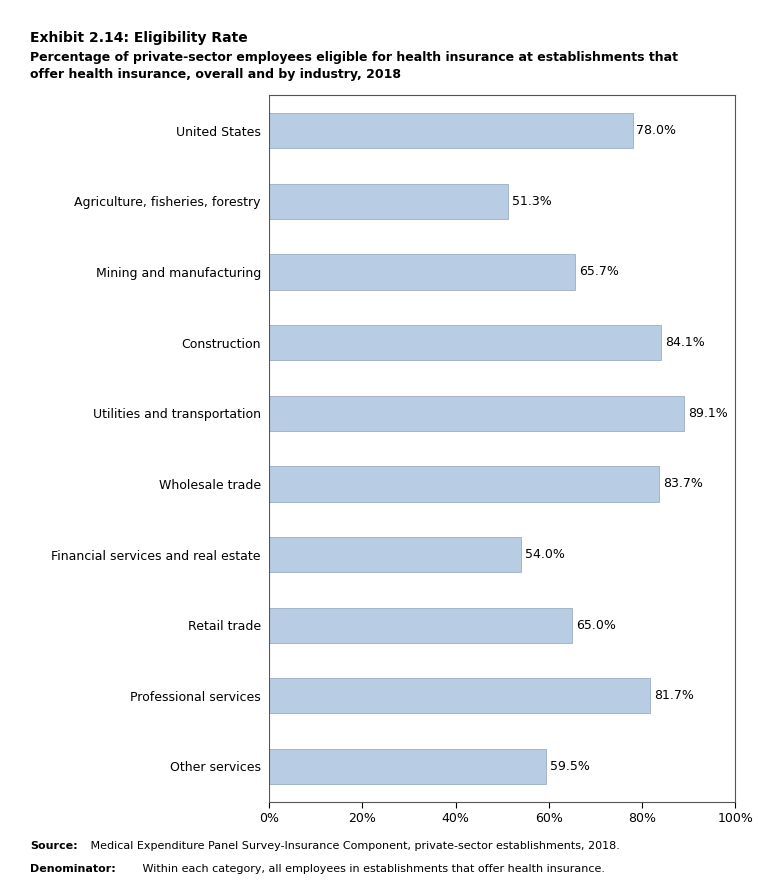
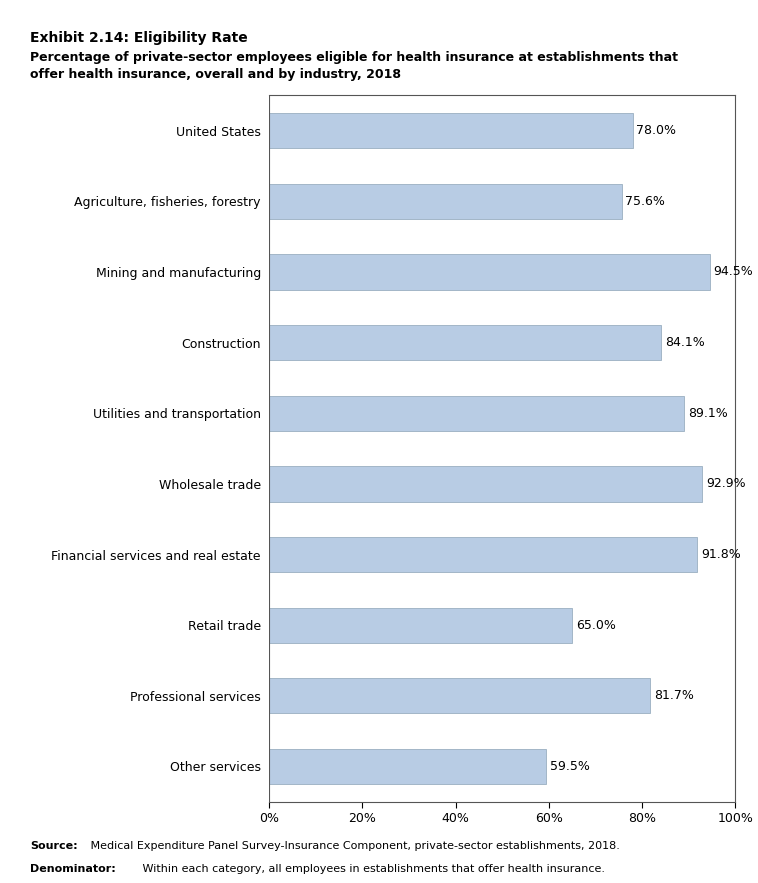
Agriculture, fisheries, forestry: 51.3% -> 75.6%
Mining and manufacturing: 65.7% -> 94.5%
Wholesale trade: 83.7% -> 92.9%
Financial services and real estate: 54.0% -> 91.8%
